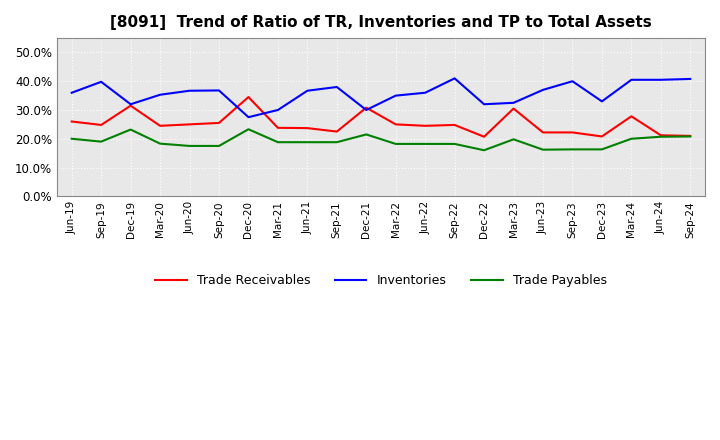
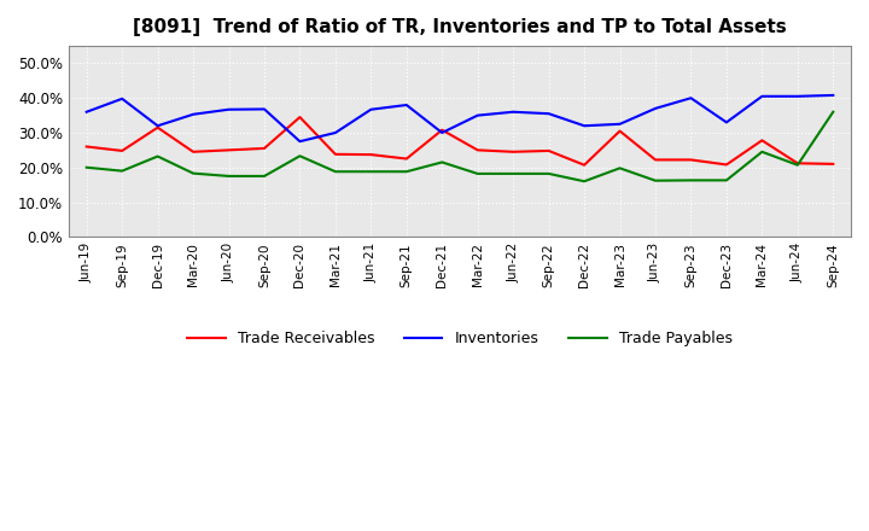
Inventories/Sep-22: 41.0% -> 35.5%
Trade Payables/Mar-24: 20.0% -> 24.5%
Trade Payables/Sep-24: 20.8% -> 36.0%
